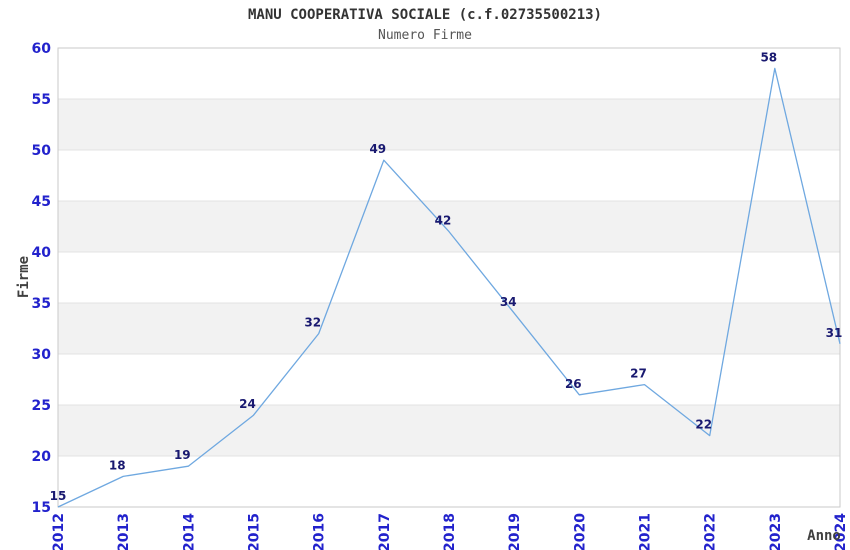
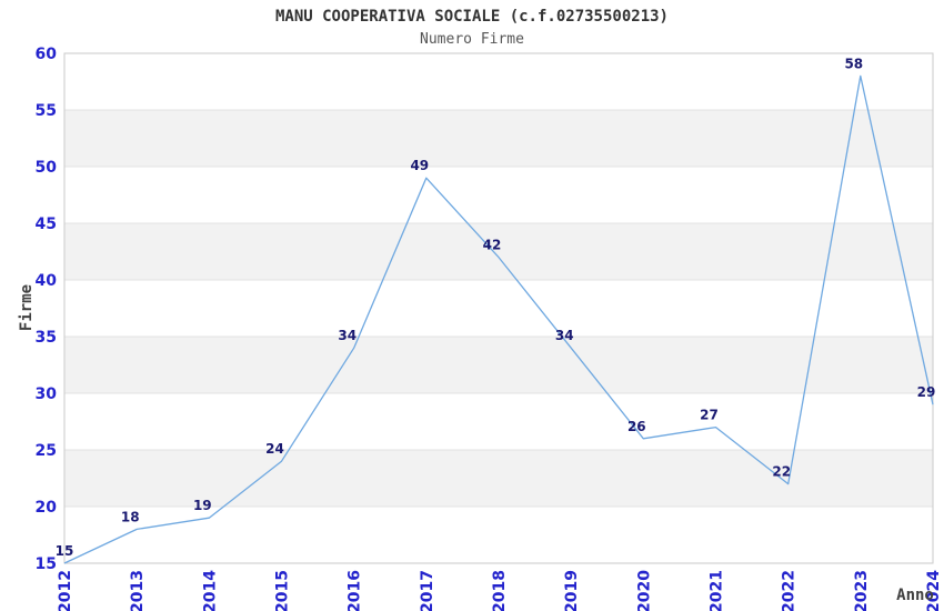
2016: 32 -> 34
2024: 31 -> 29
